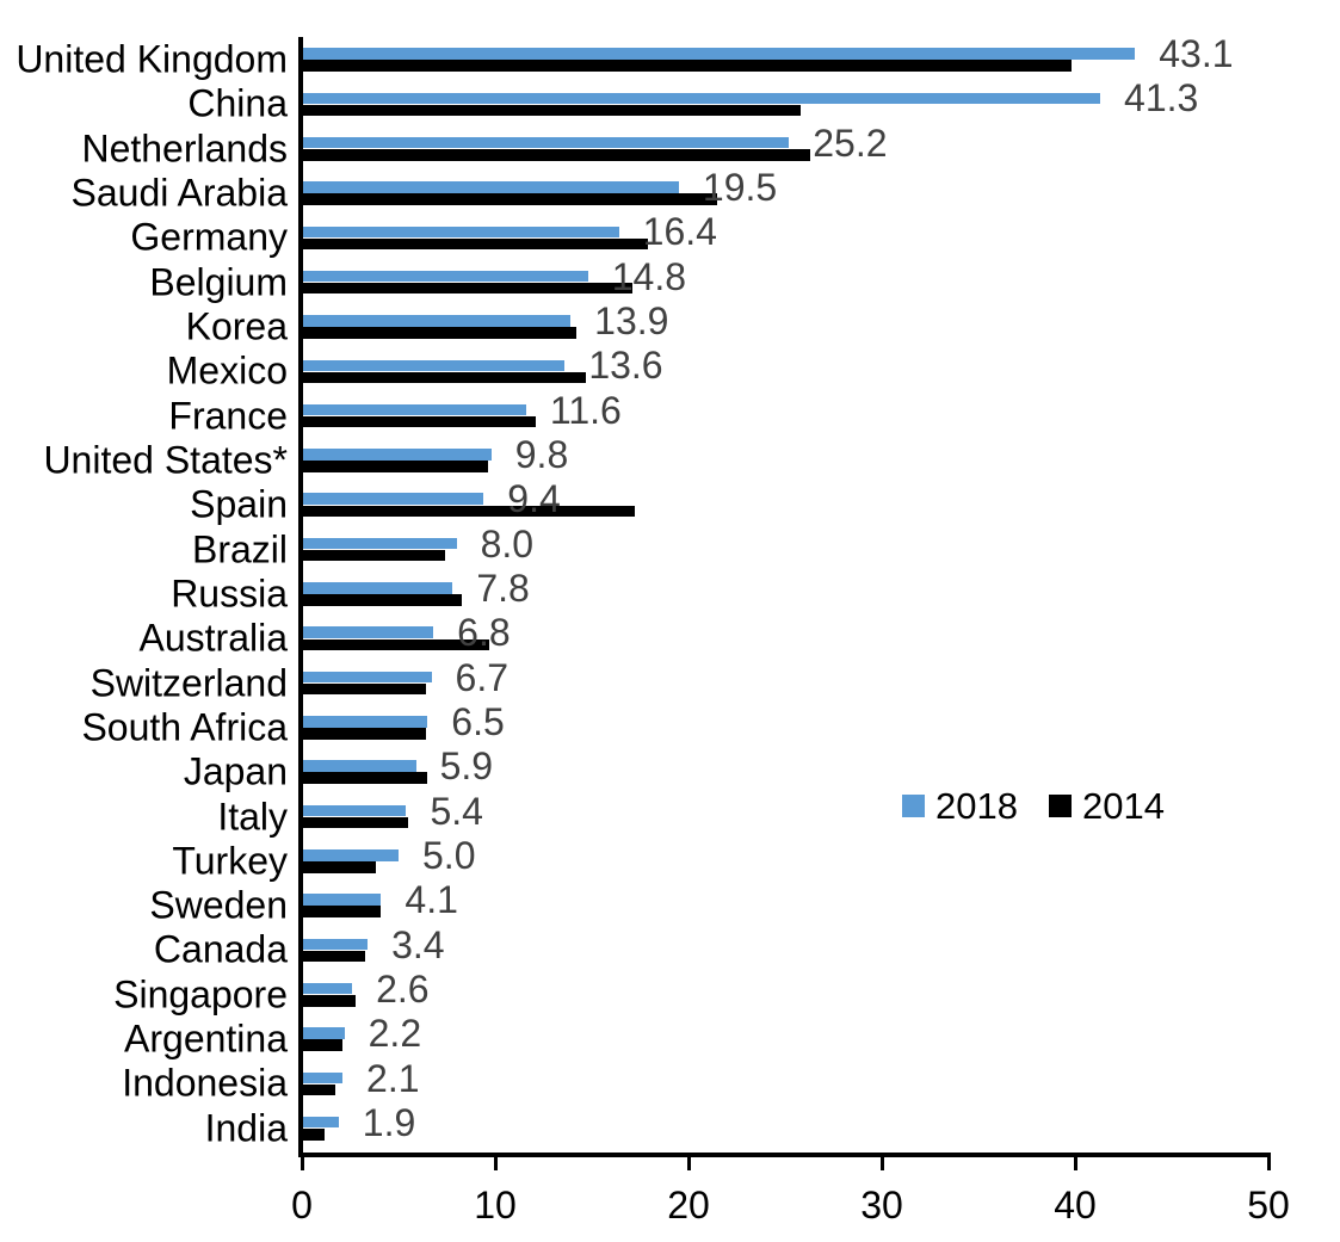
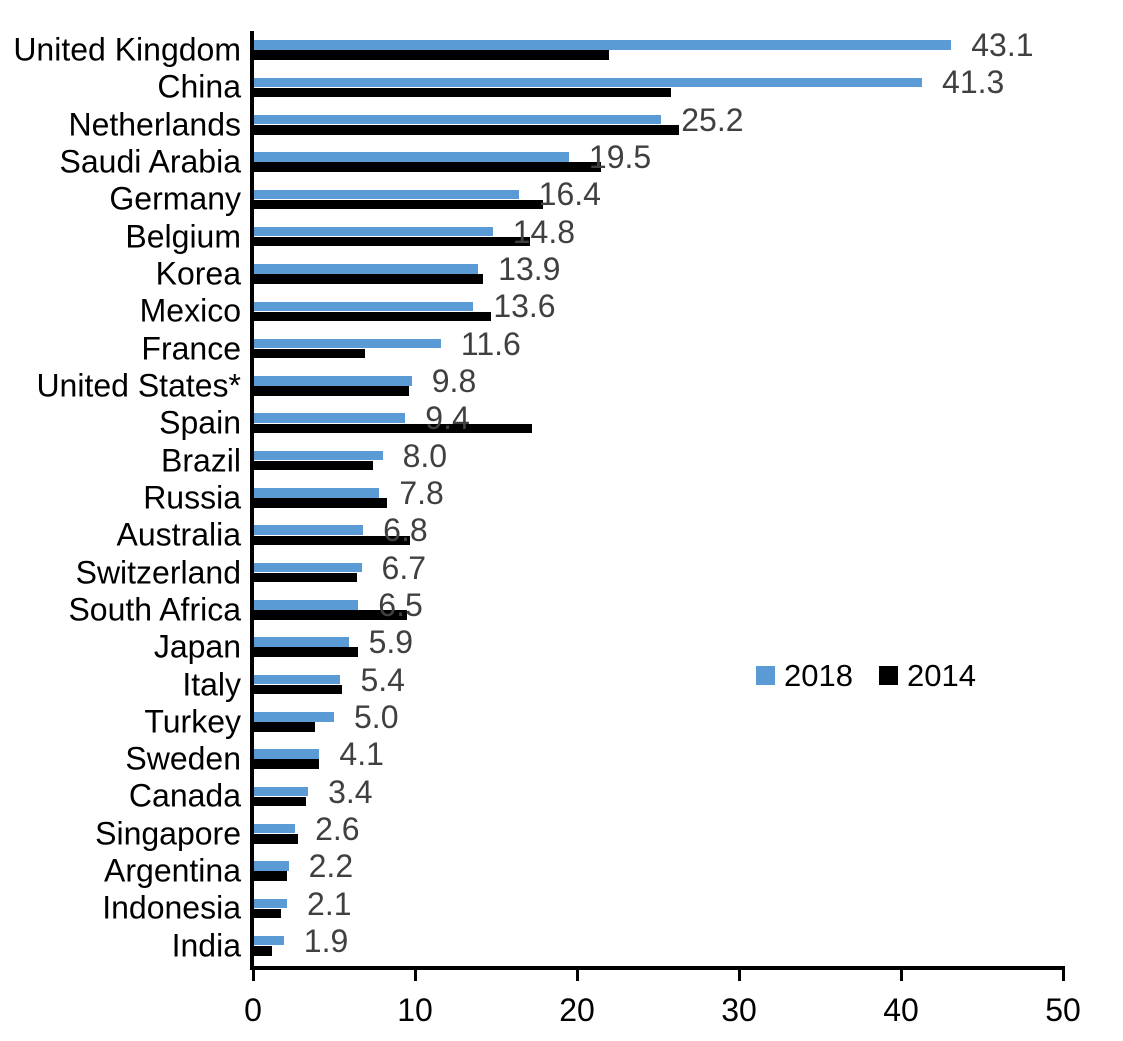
2014/United Kingdom: 39.8 -> 22.0
2014/France: 12.1 -> 6.9
2014/South Africa: 6.4 -> 9.5
